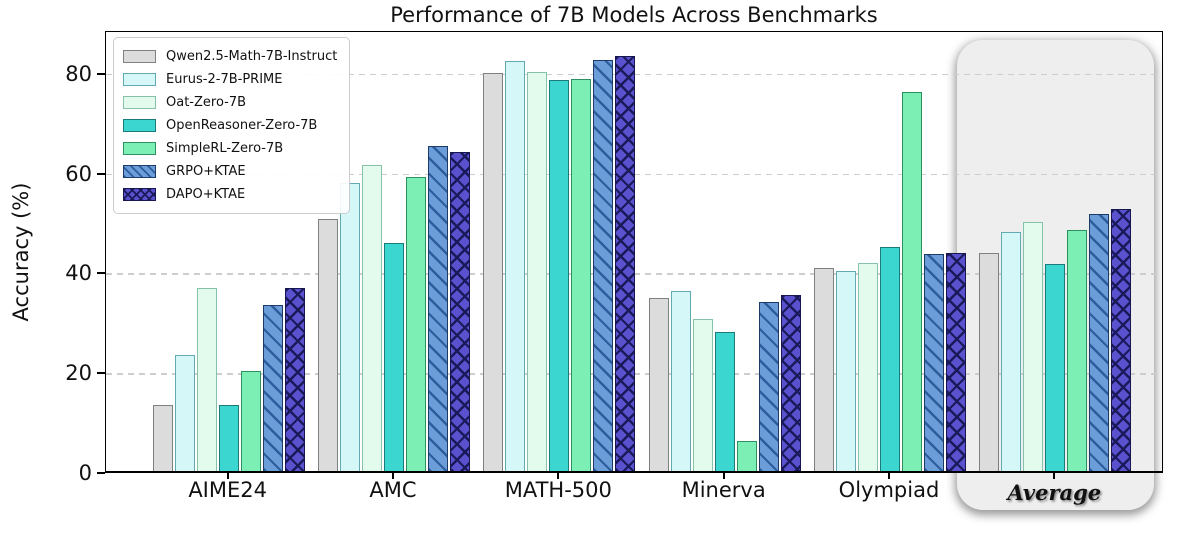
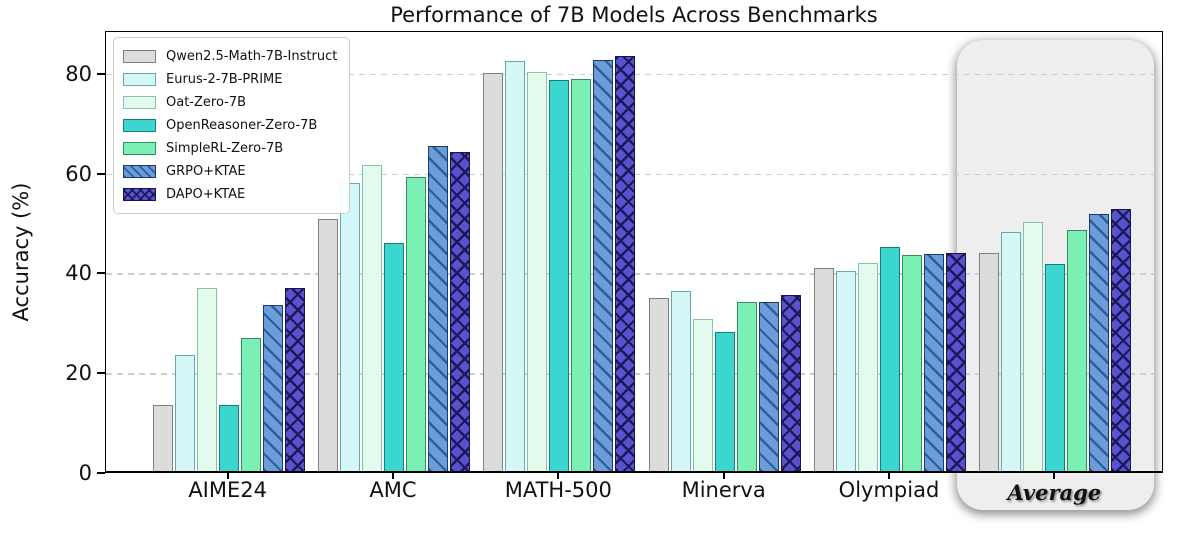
SimpleRL-Zero-7B/AIME24: 20 -> 27
SimpleRL-Zero-7B/Minerva: 6 -> 34
SimpleRL-Zero-7B/Olympiad: 76 -> 43
